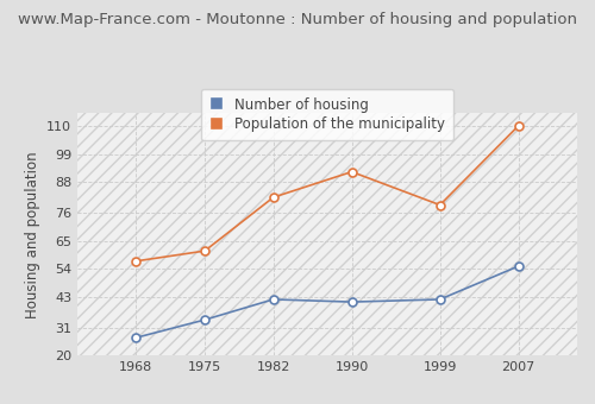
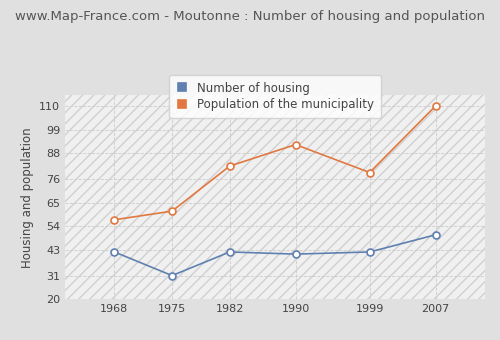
Number of housing/1968: 27 -> 42
Number of housing/1975: 34 -> 31
Number of housing/2007: 55 -> 50
